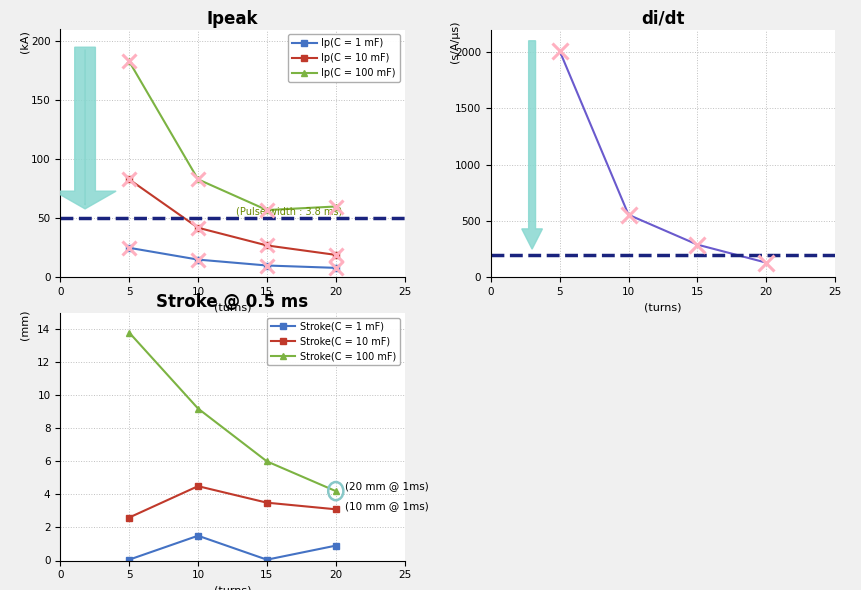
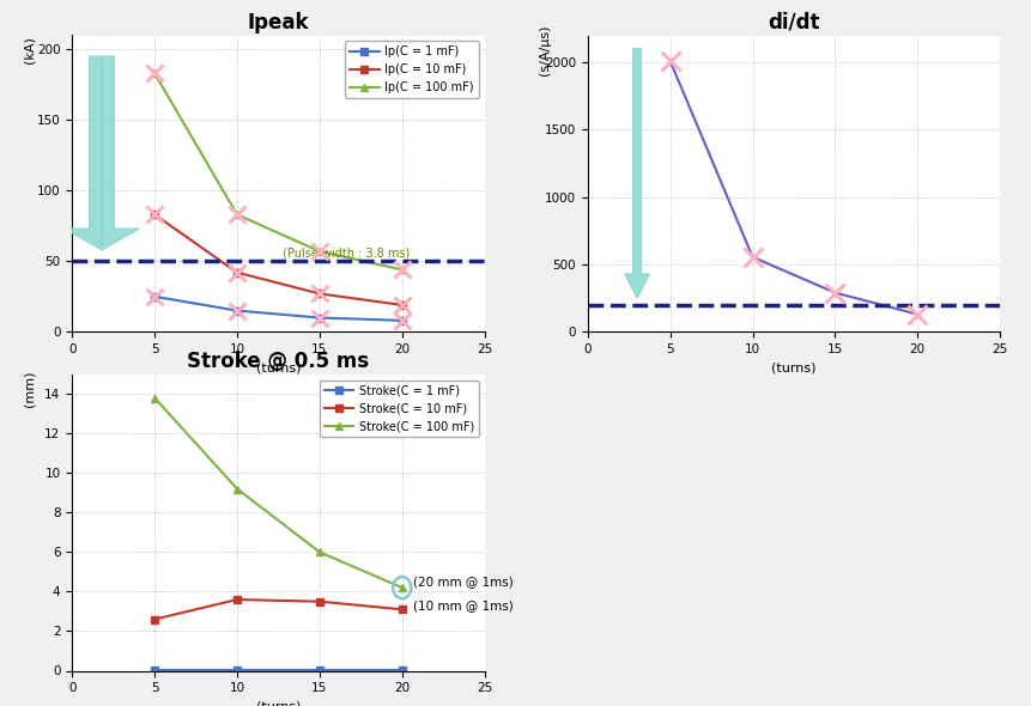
Ipeak/Ip(C = 100 mF)/20: 60 -> 44
Stroke @ 0.5 ms/Stroke(C = 1 mF)/10: 1.5 -> 0.1
Stroke @ 0.5 ms/Stroke(C = 10 mF)/10: 4.5 -> 3.6
Stroke @ 0.5 ms/Stroke(C = 1 mF)/20: 0.9 -> 0.1
